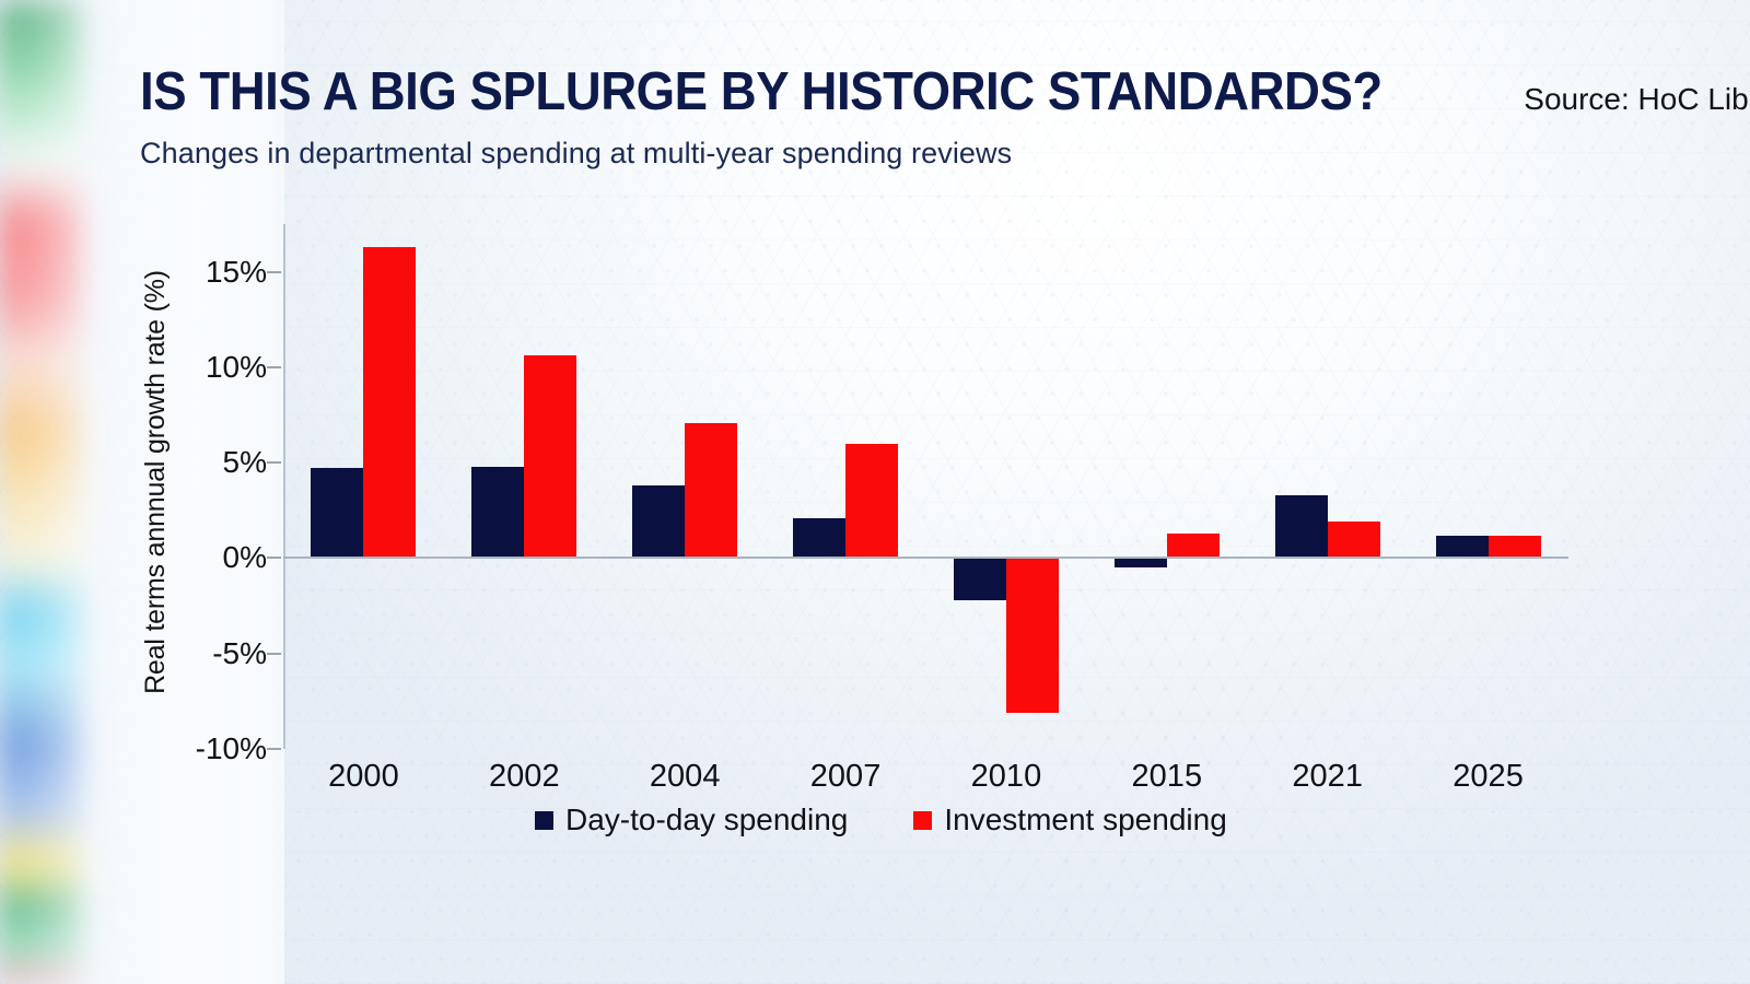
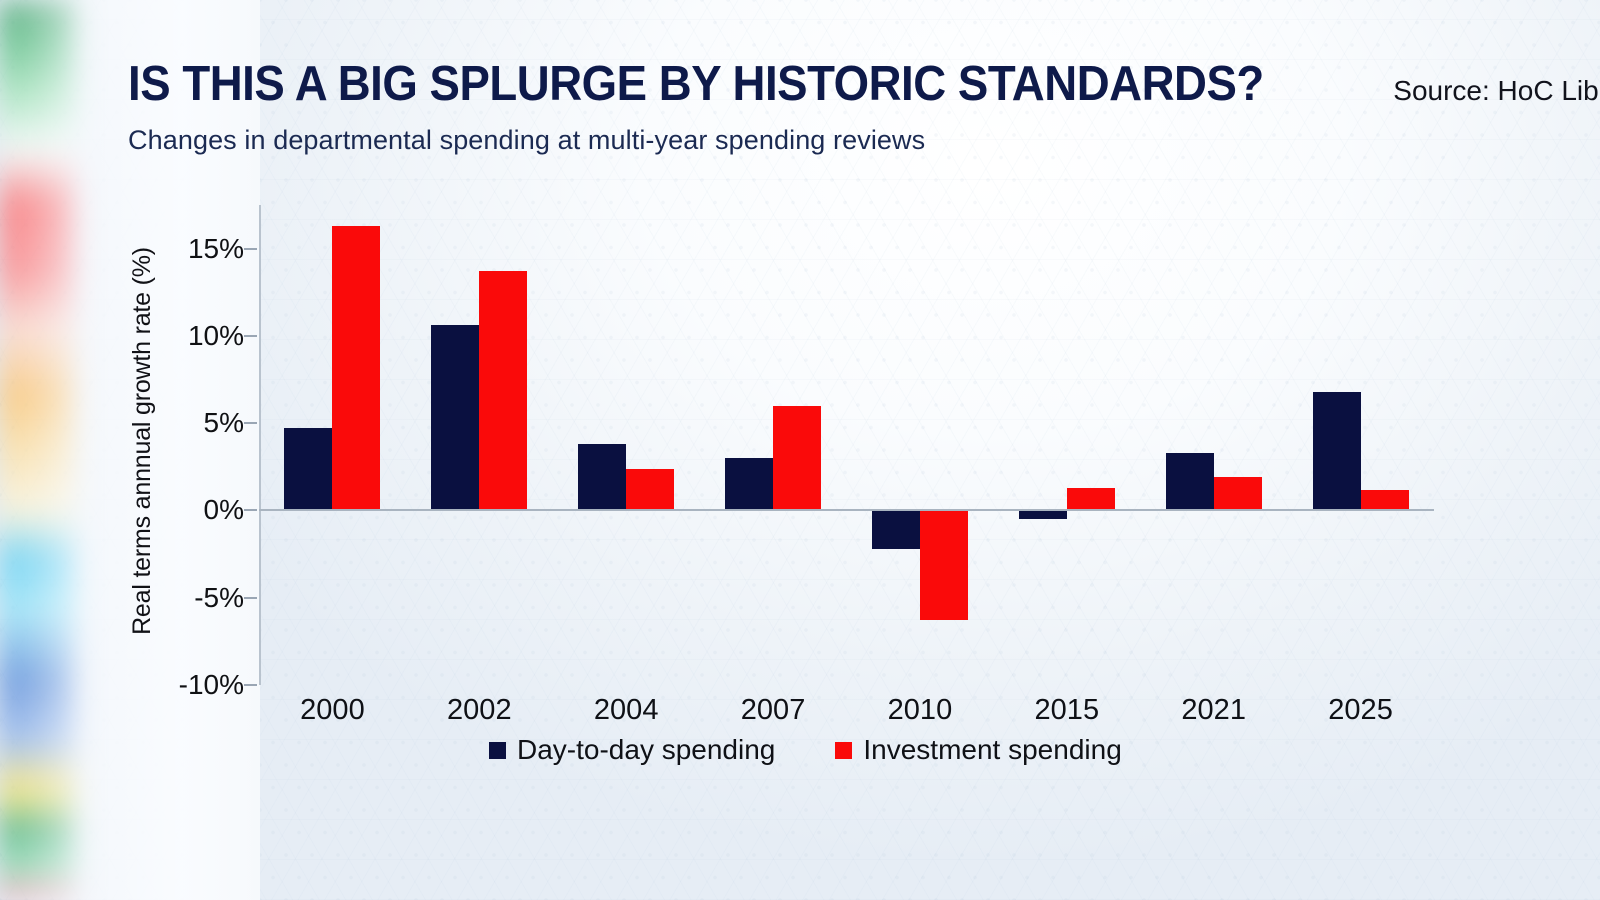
Day-to-day spending/2002: 4.8% -> 10.6%
Investment spending/2002: 10.6% -> 13.7%
Investment spending/2004: 7.1% -> 2.4%
Day-to-day spending/2007: 2.1% -> 3.0%
Investment spending/2010: -8.1% -> -6.3%
Day-to-day spending/2025: 1.2% -> 6.8%
